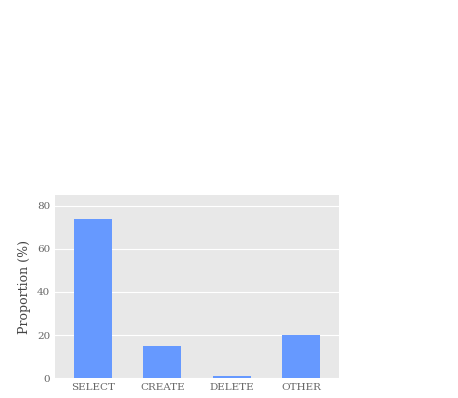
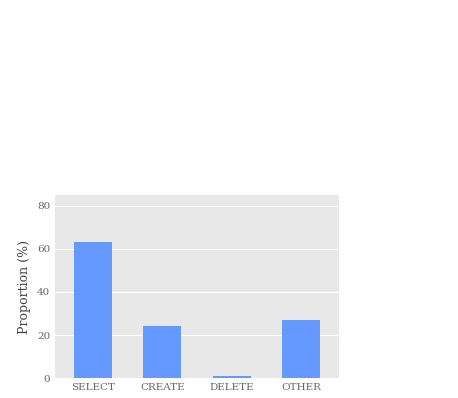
SELECT: 74 -> 63
CREATE: 15 -> 24
OTHER: 20 -> 27
